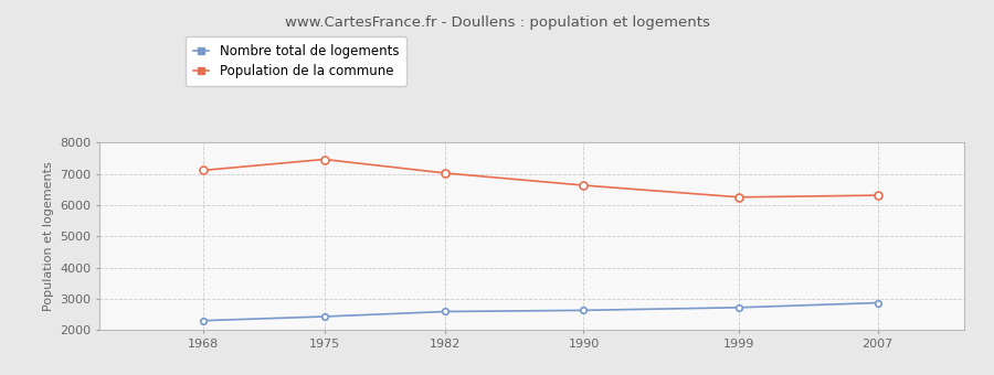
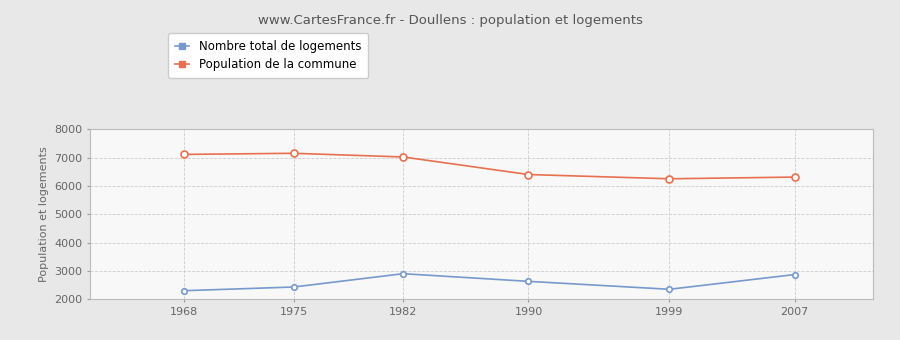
Population de la commune/1975: 7460 -> 7150
Nombre total de logements/1982: 2590 -> 2900
Population de la commune/1990: 6630 -> 6400
Nombre total de logements/1999: 2720 -> 2350
